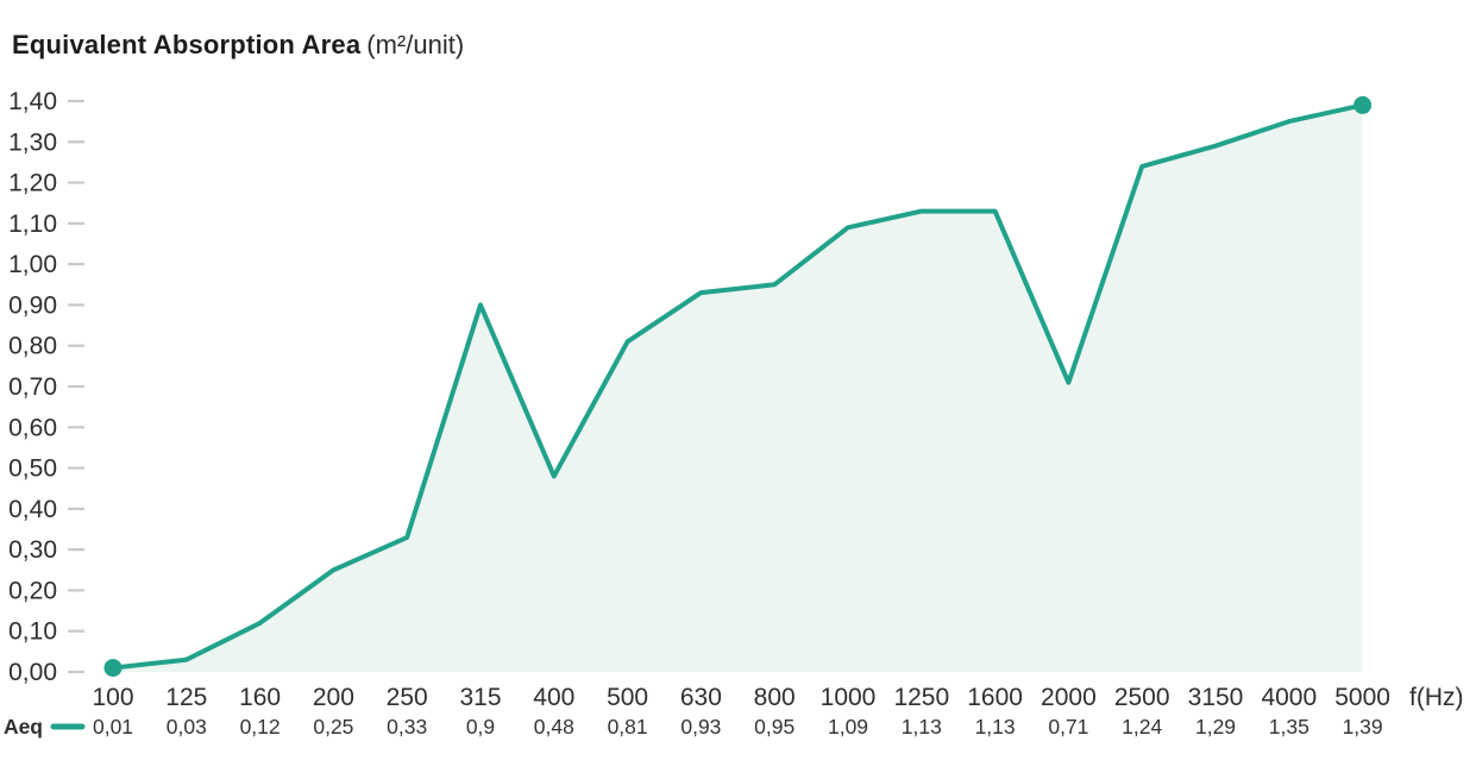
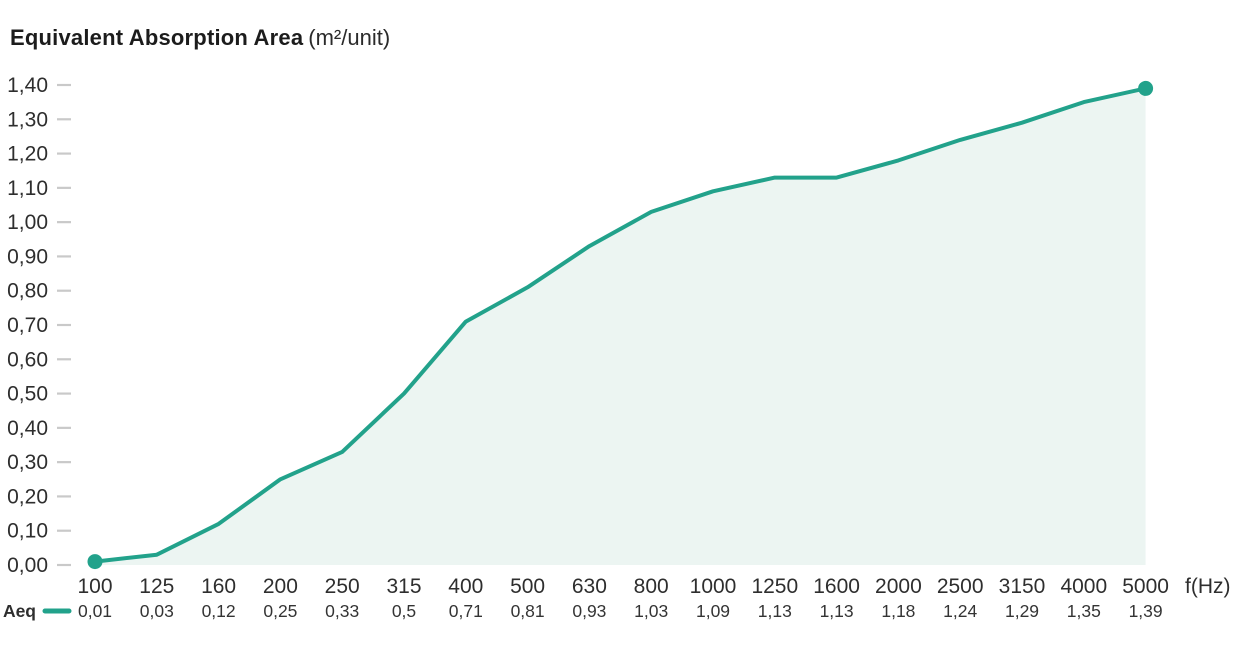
315: 0,9 -> 0,5
400: 0,48 -> 0,71
800: 0,95 -> 1,03
2000: 0,71 -> 1,18
